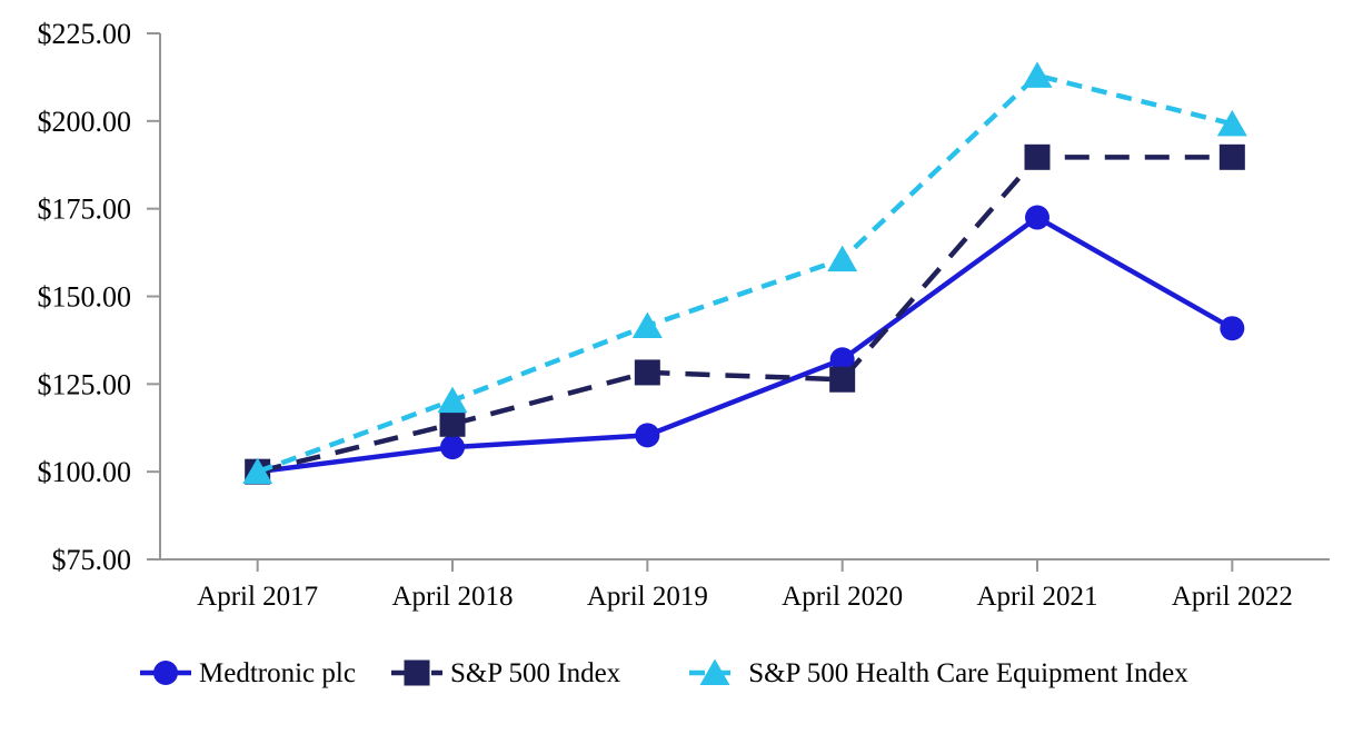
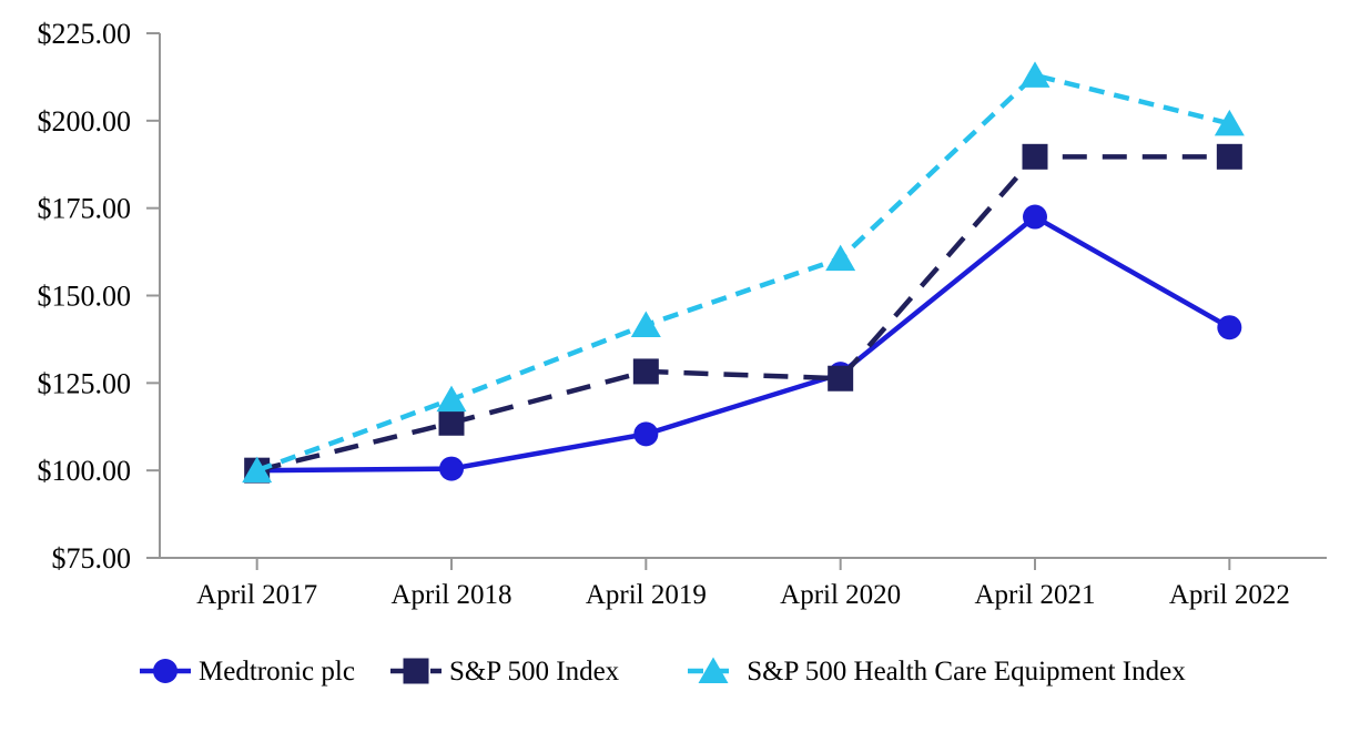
Medtronic plc/April 2018: $107 -> $100
Medtronic plc/April 2020: $132 -> $128
